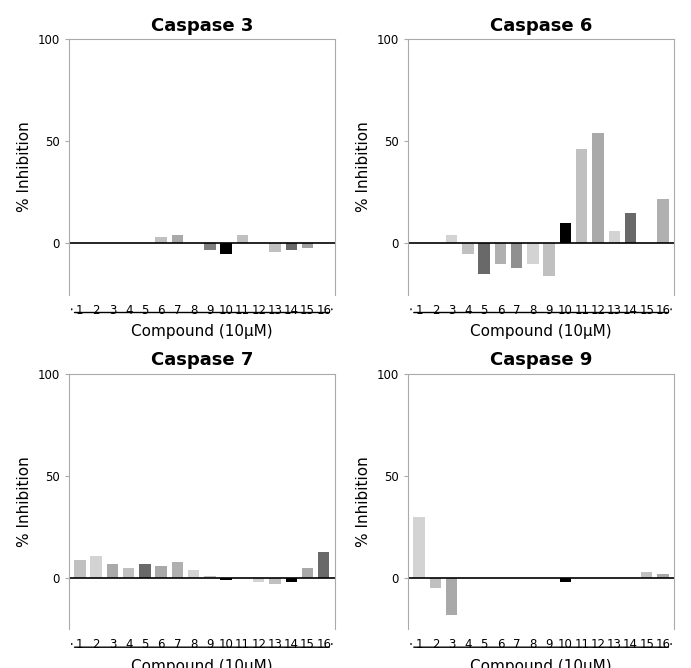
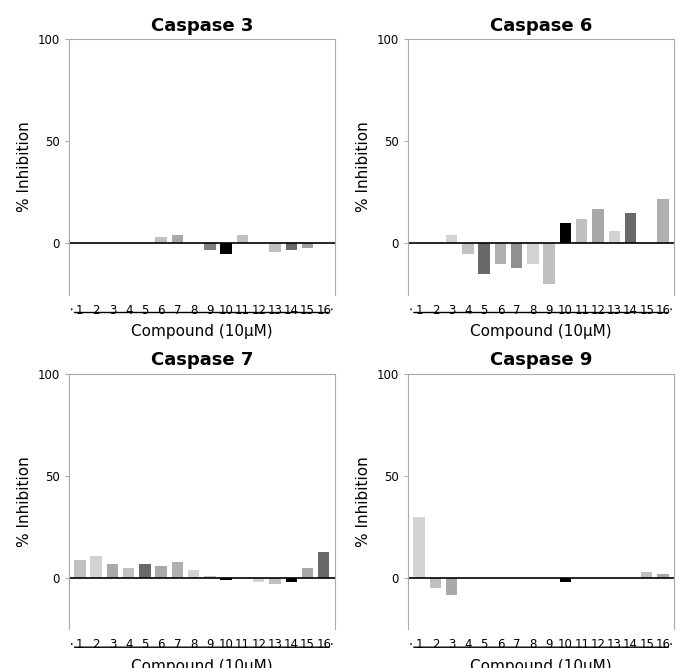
Caspase 6/9: -16 -> -20
Caspase 6/11: 46 -> 12
Caspase 6/12: 54 -> 17
Caspase 9/3: -18 -> -8
